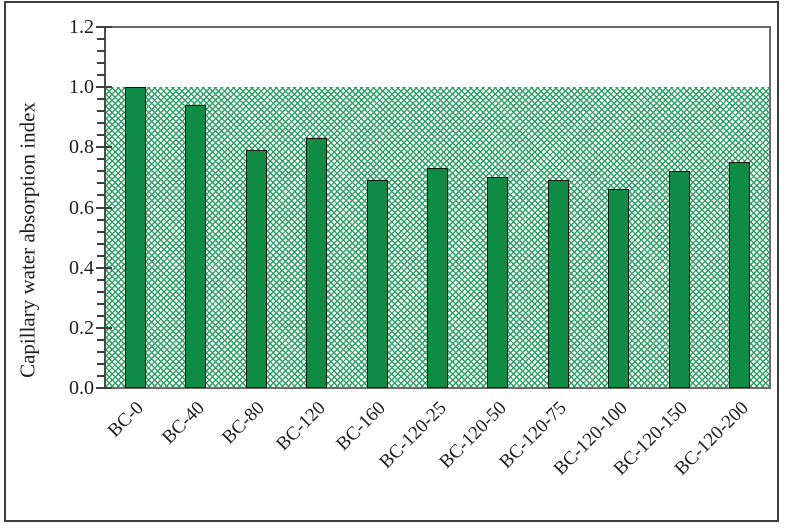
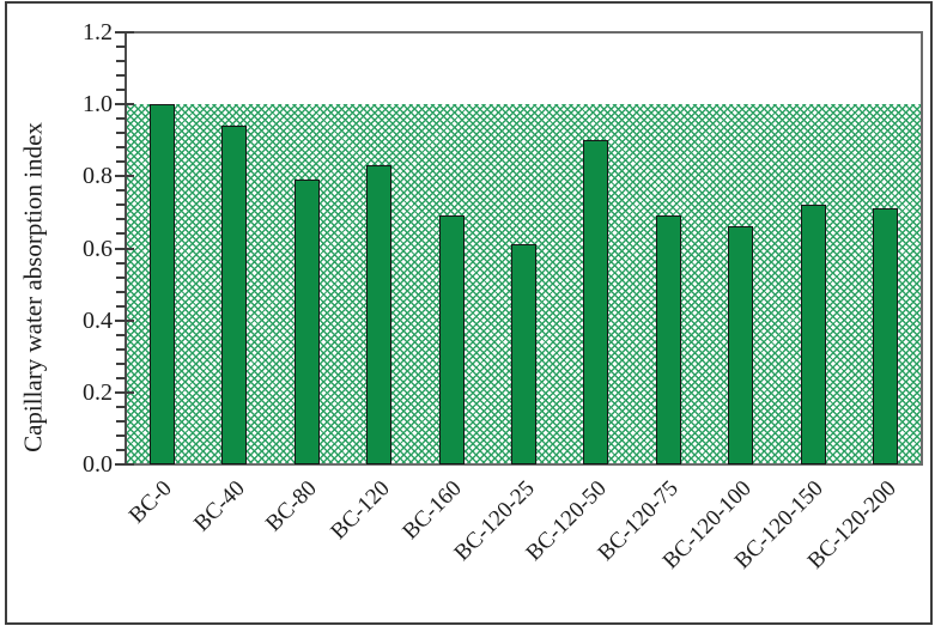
BC-120-25: 0.73 -> 0.61
BC-120-50: 0.70 -> 0.90
BC-120-200: 0.75 -> 0.71
